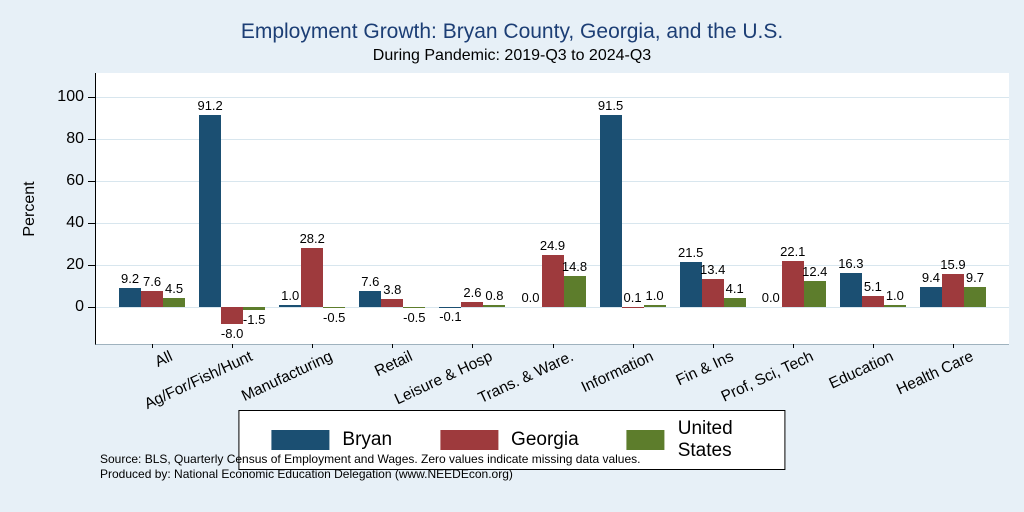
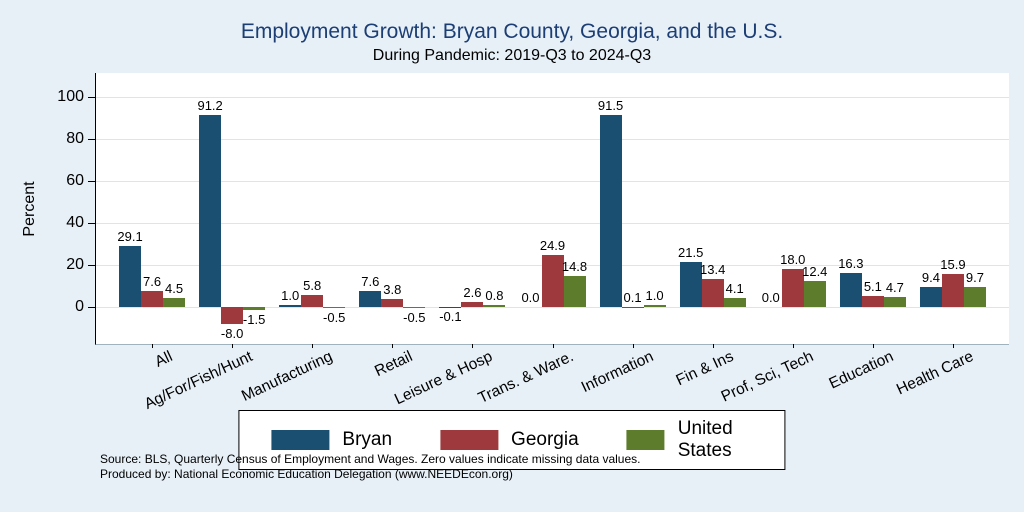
Bryan/All: 9.2 -> 29.1
Georgia/Manufacturing: 28.2 -> 5.8
Georgia/Prof, Sci, Tech: 22.1 -> 18.0
United States/Education: 1.0 -> 4.7
